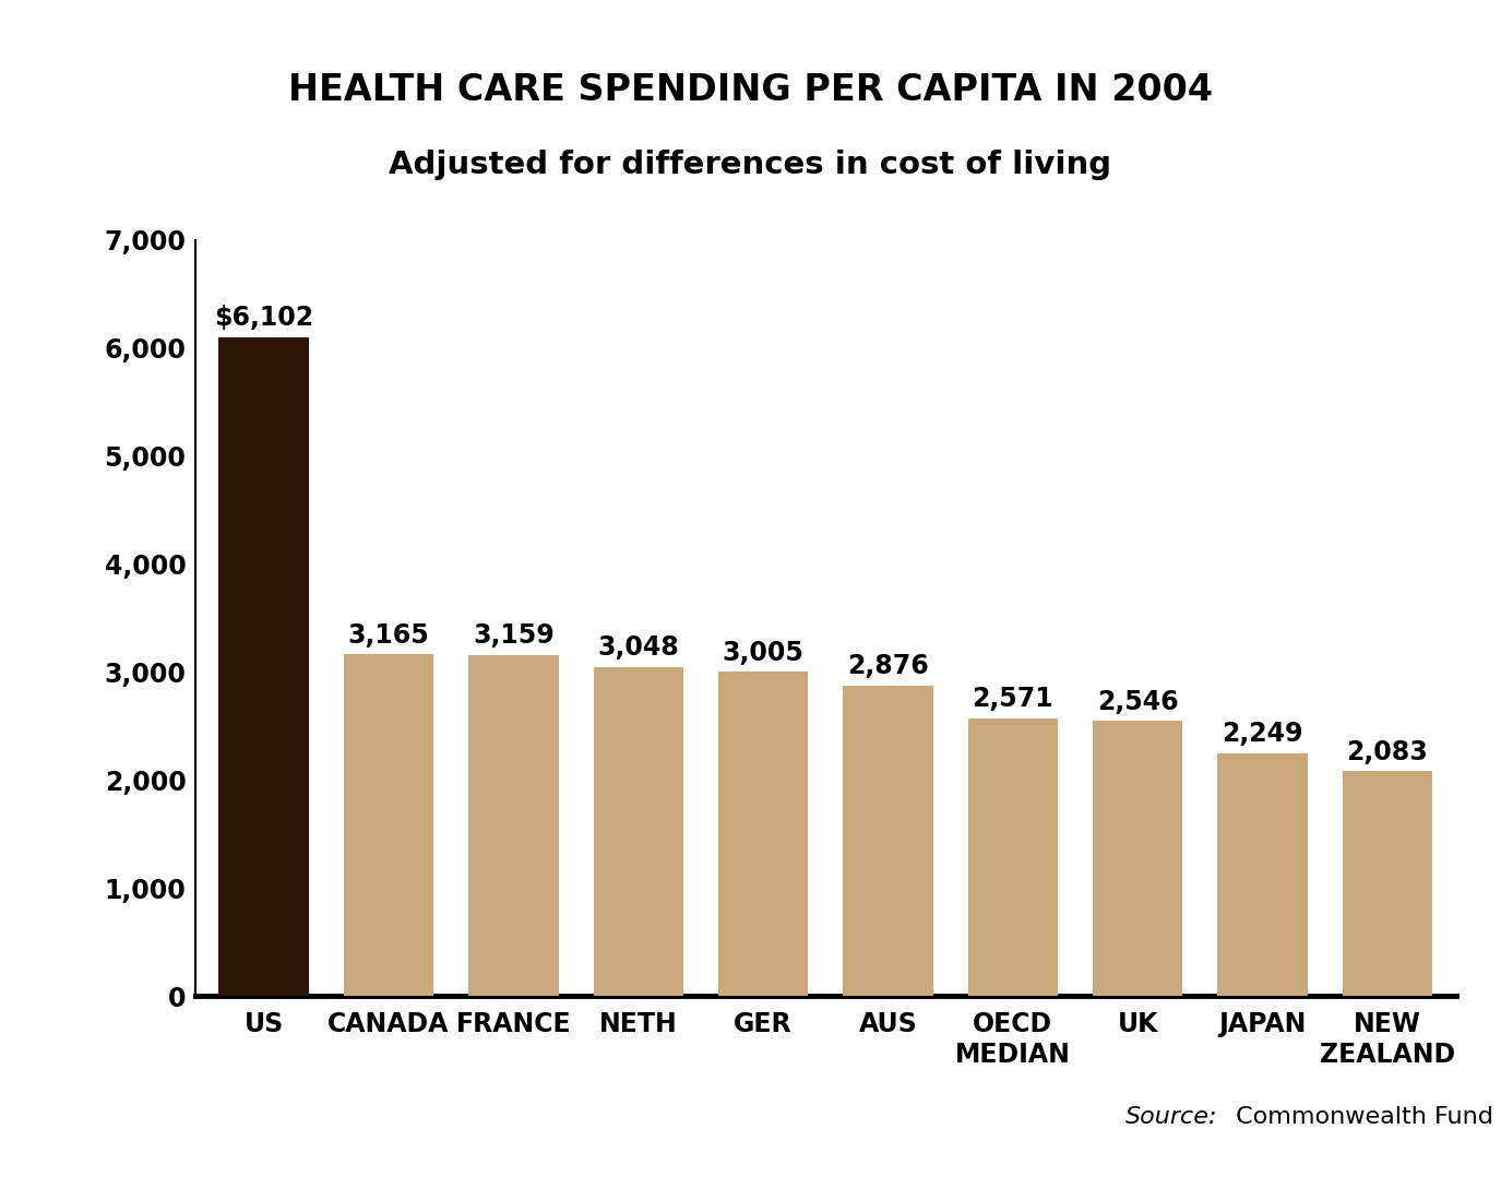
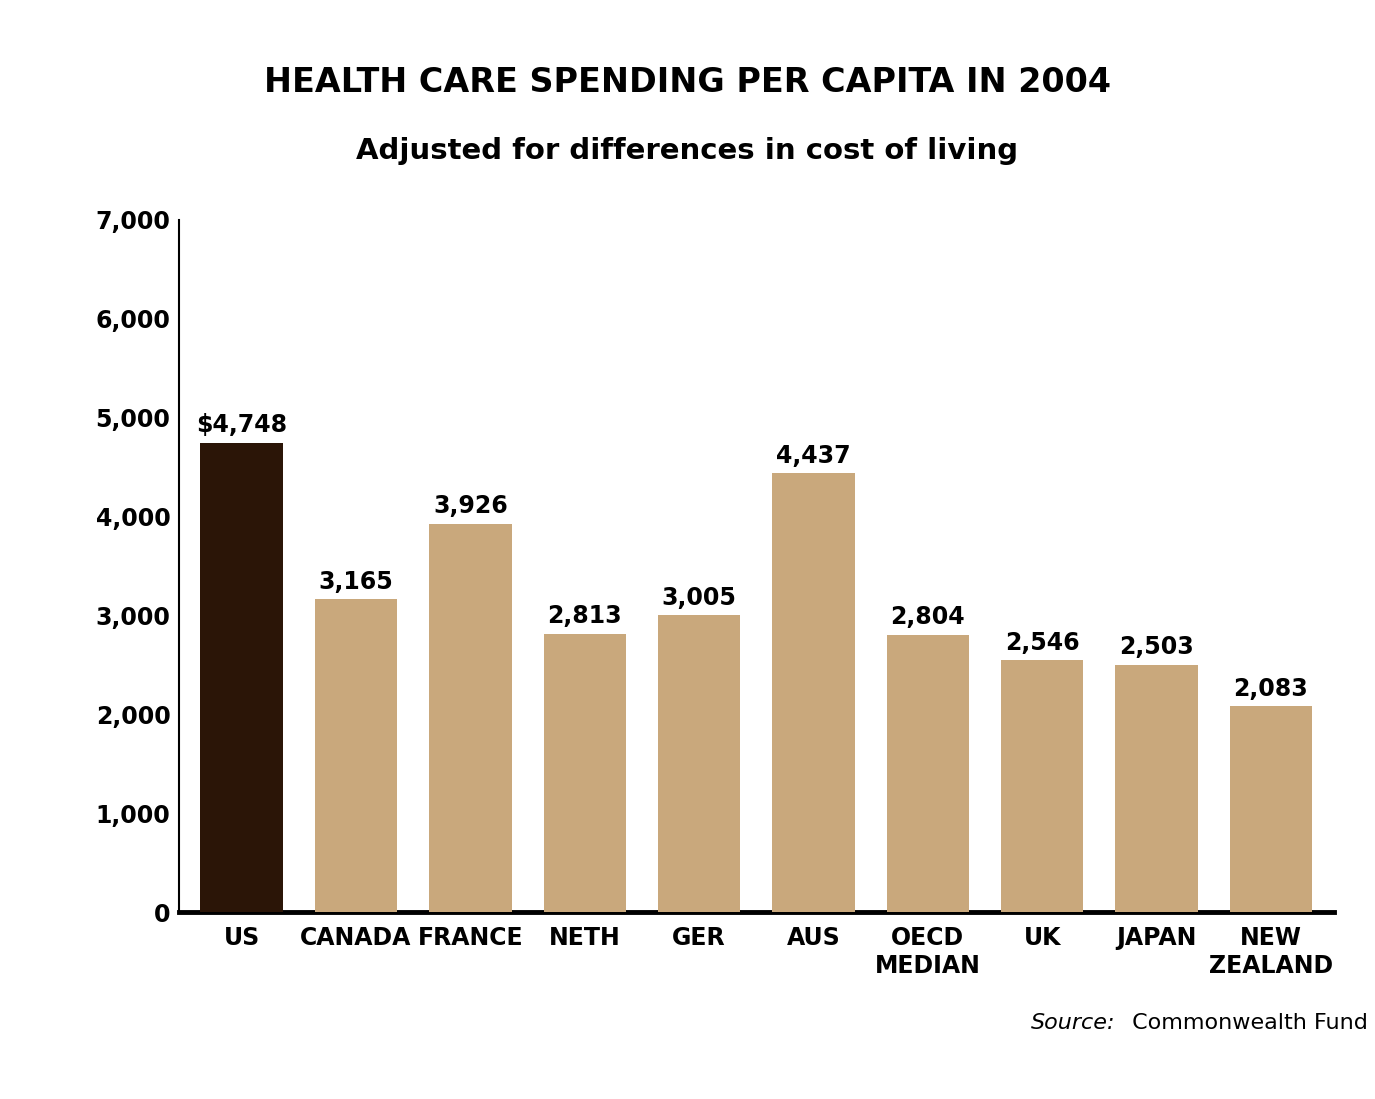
US: $6,102 -> $4,748
FRANCE: 3,159 -> 3,926
NETH: 3,048 -> 2,813
AUS: 2,876 -> 4,437
OECD MEDIAN: 2,571 -> 2,804
JAPAN: 2,249 -> 2,503
